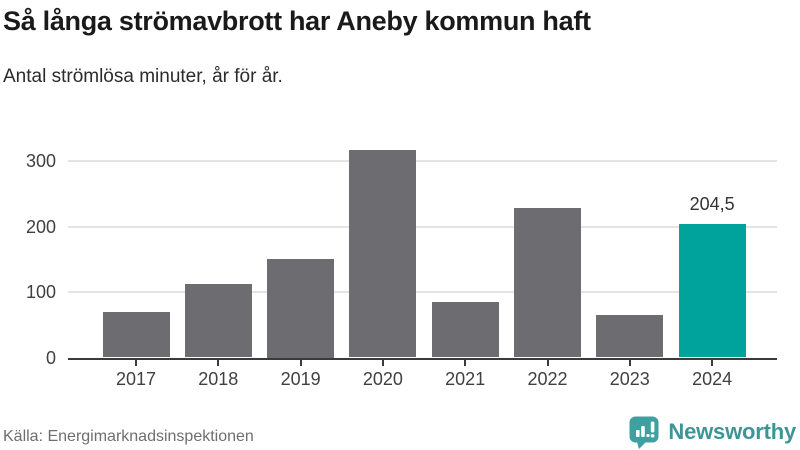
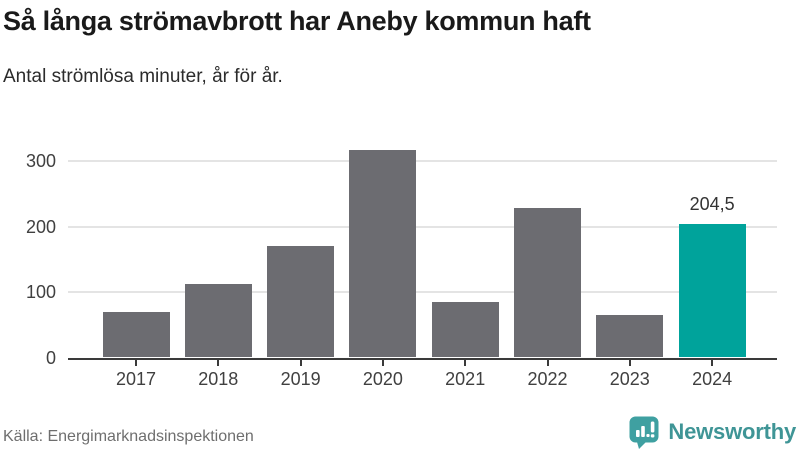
2019: 150 -> 170
